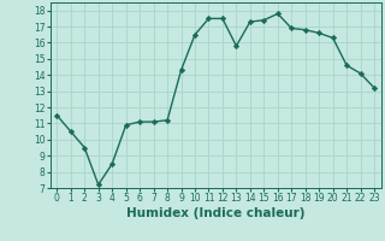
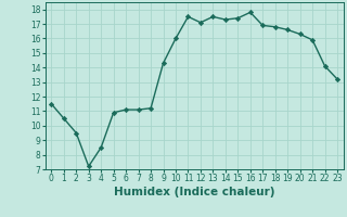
10: 16.5 -> 16.0
12: 17.5 -> 17.1
13: 15.8 -> 17.5
21: 14.6 -> 15.9
